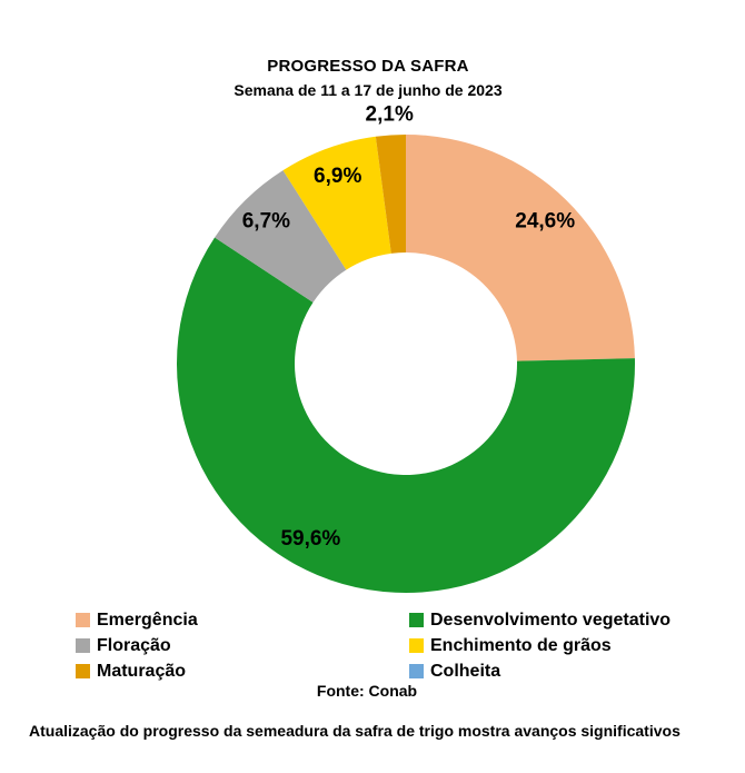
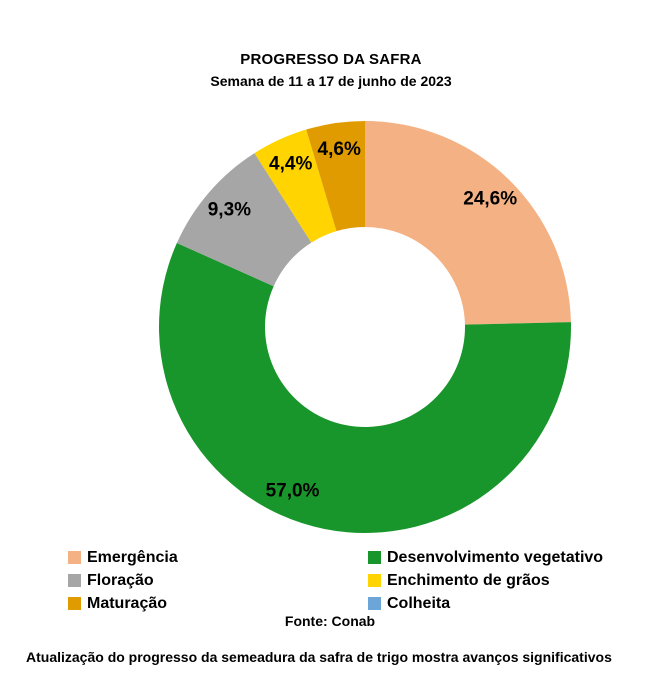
Desenvolvimento vegetativo: 59,6% -> 57,0%
Floração: 6,7% -> 9,3%
Enchimento de grãos: 6,9% -> 4,4%
Maturação: 2,1% -> 4,6%
